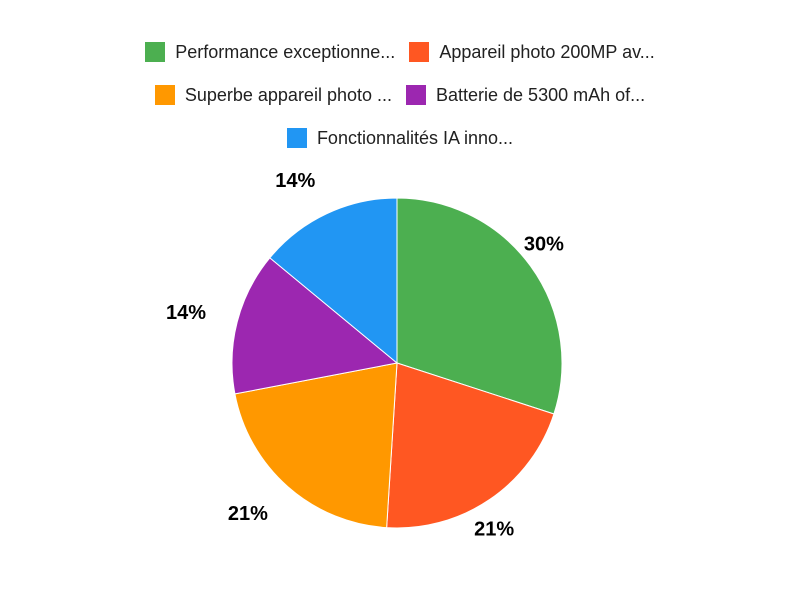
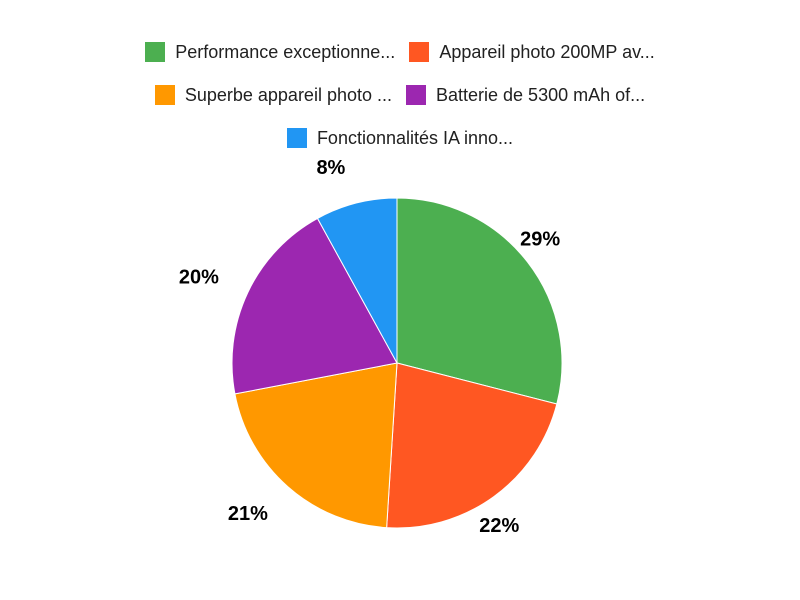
Performance exceptionne...: 30% -> 29%
Appareil photo 200MP av...: 21% -> 22%
Batterie de 5300 mAh of...: 14% -> 20%
Fonctionnalités IA inno...: 14% -> 8%
